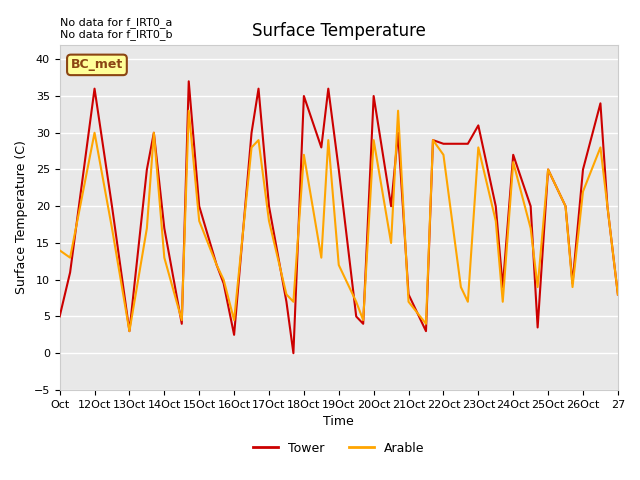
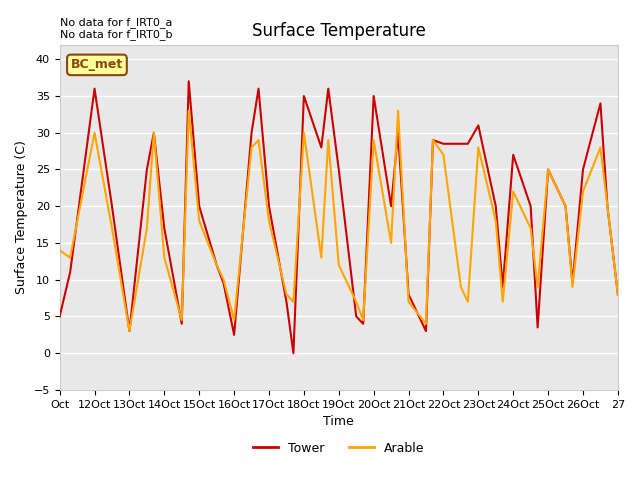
Arable/18Oct: 27.0 -> 30.0
Arable/24Oct: 26.0 -> 22.0
